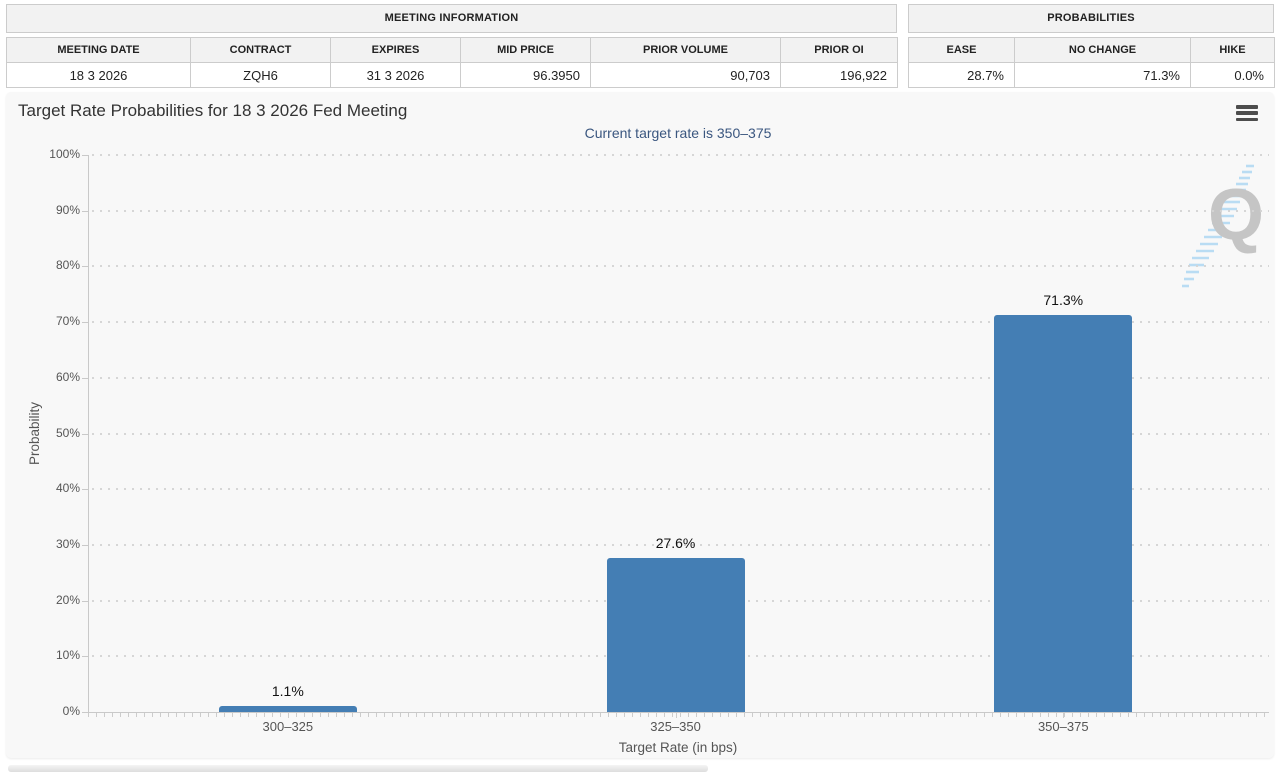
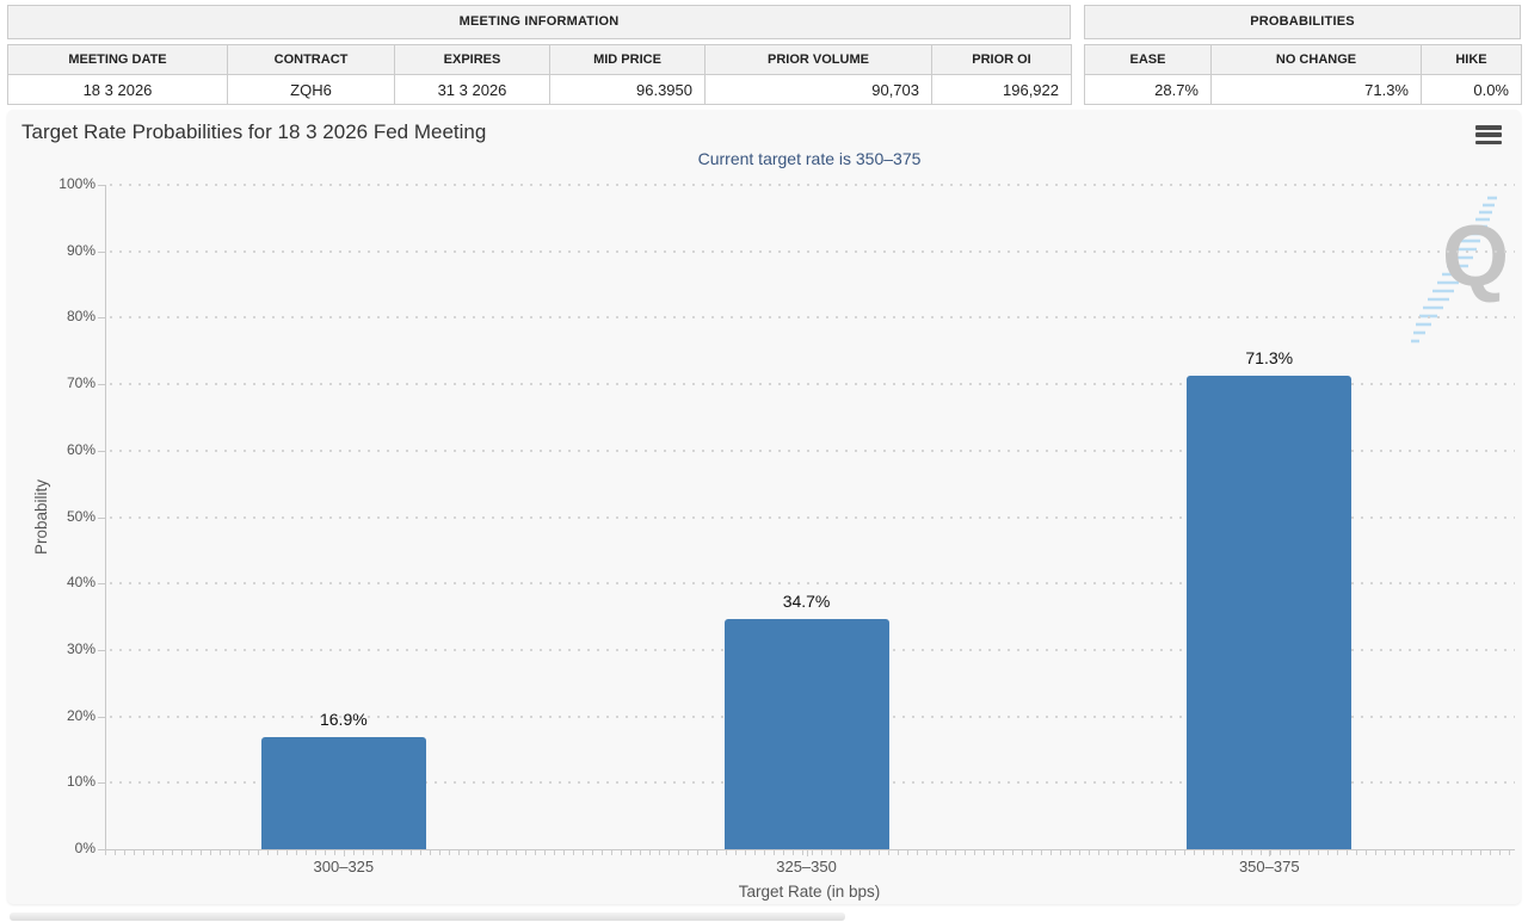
300–325: 1.1% -> 16.9%
325–350: 27.6% -> 34.7%
